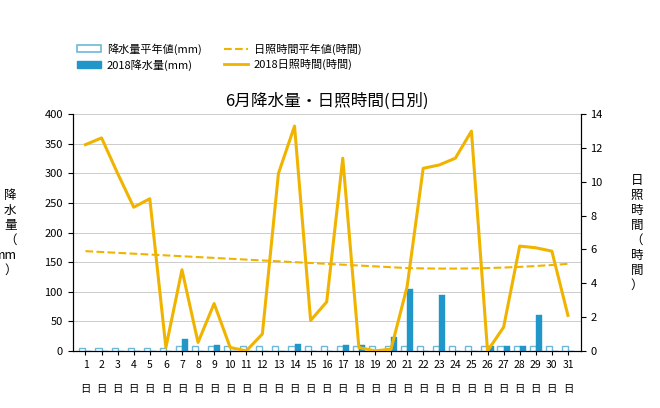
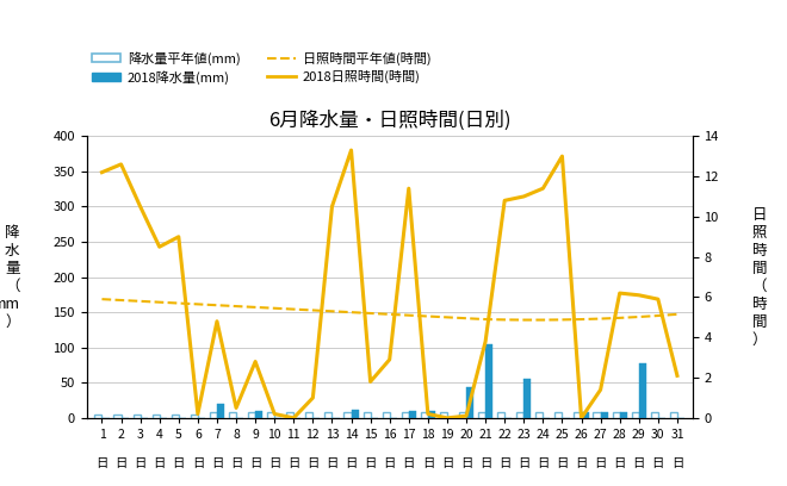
2018降水量(mm)/20: 24 -> 44
2018降水量(mm)/23: 94 -> 55
2018降水量(mm)/29: 60 -> 78
